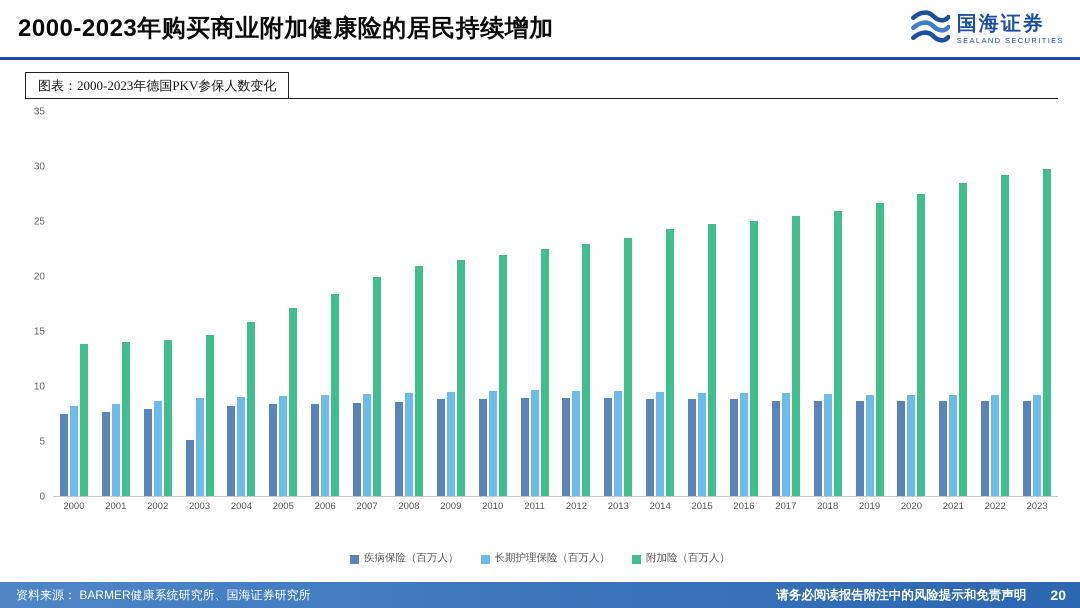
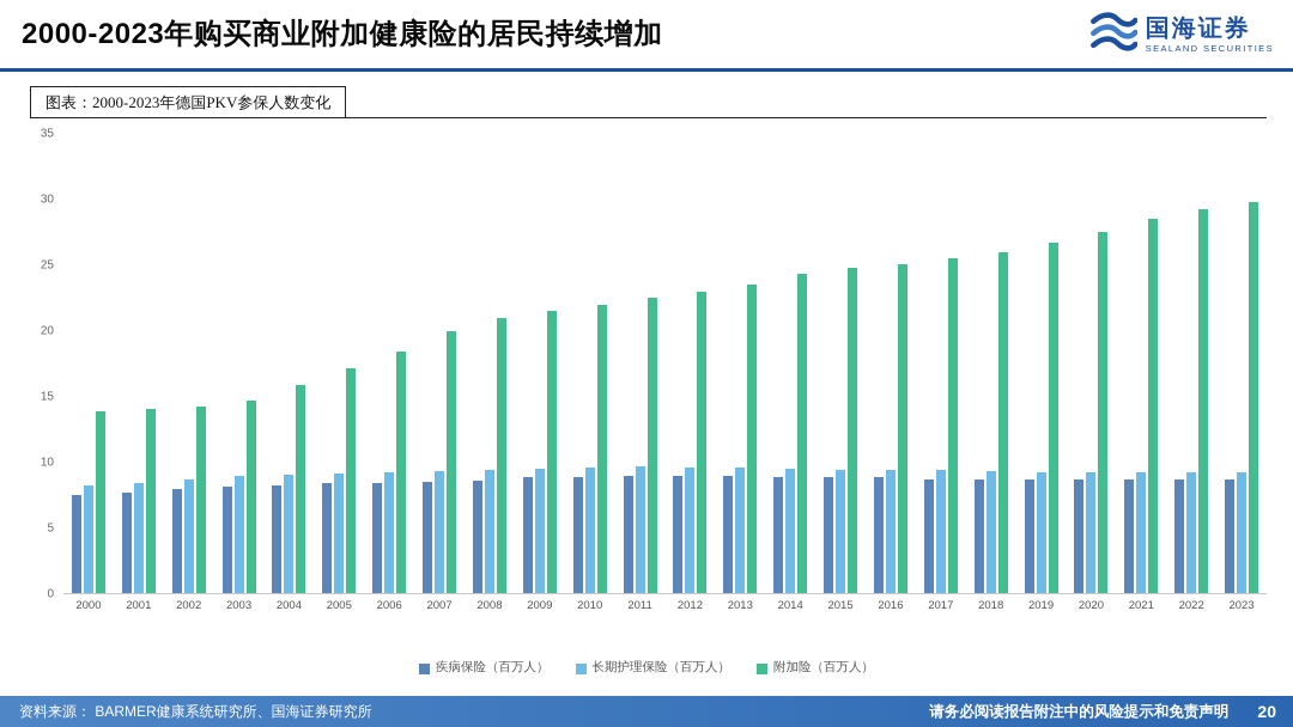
疾病保险（百万人）/2003: 5.1 -> 8.1
